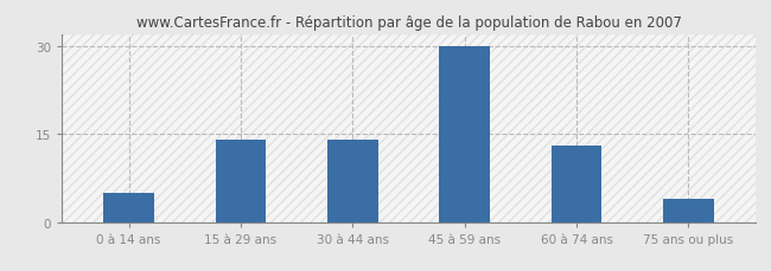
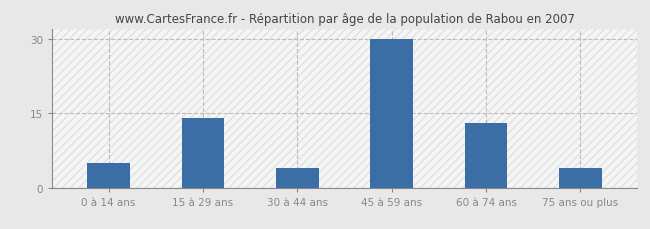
30 à 44 ans: 14 -> 4
